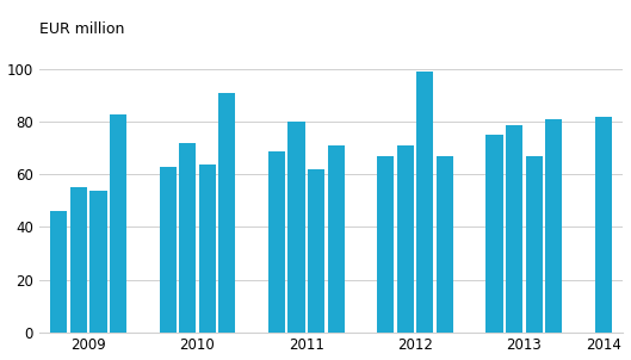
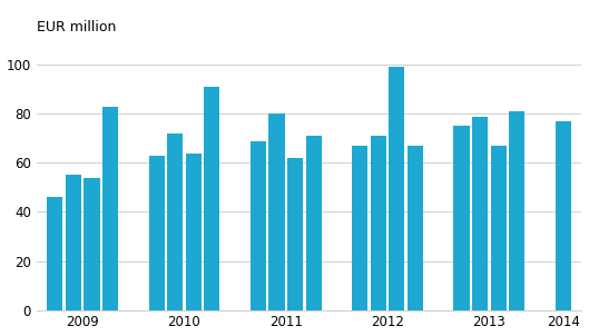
2014: 82 -> 77
